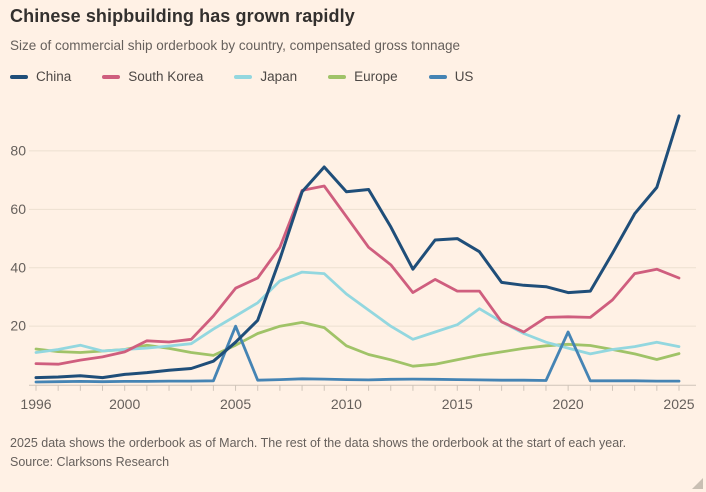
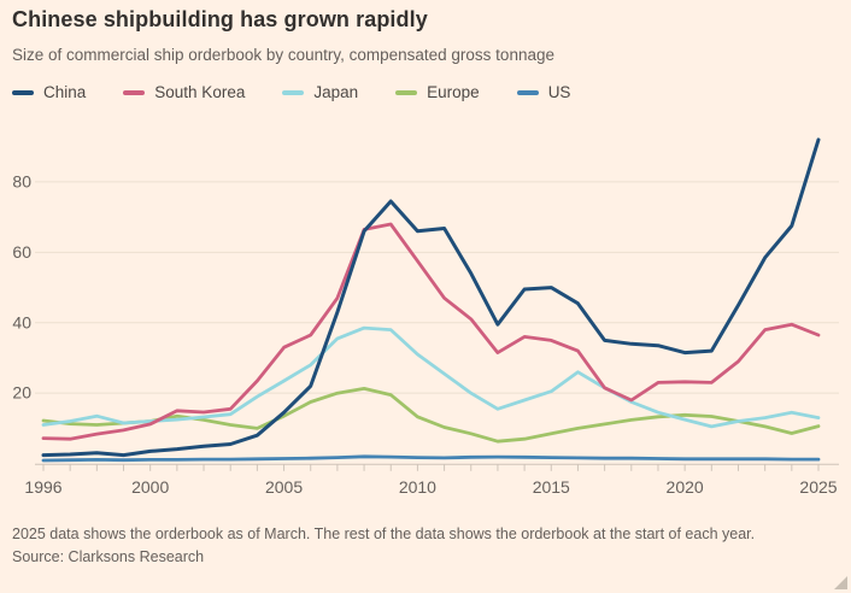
US/2005: 20 -> 1
South Korea/2015: 32 -> 35
US/2020: 18 -> 1
